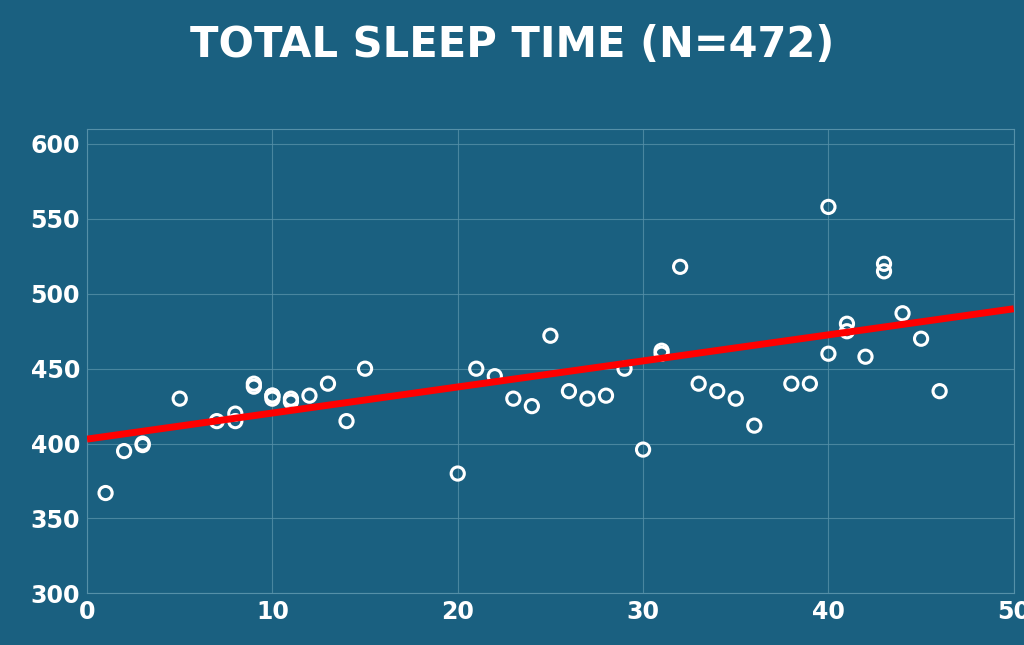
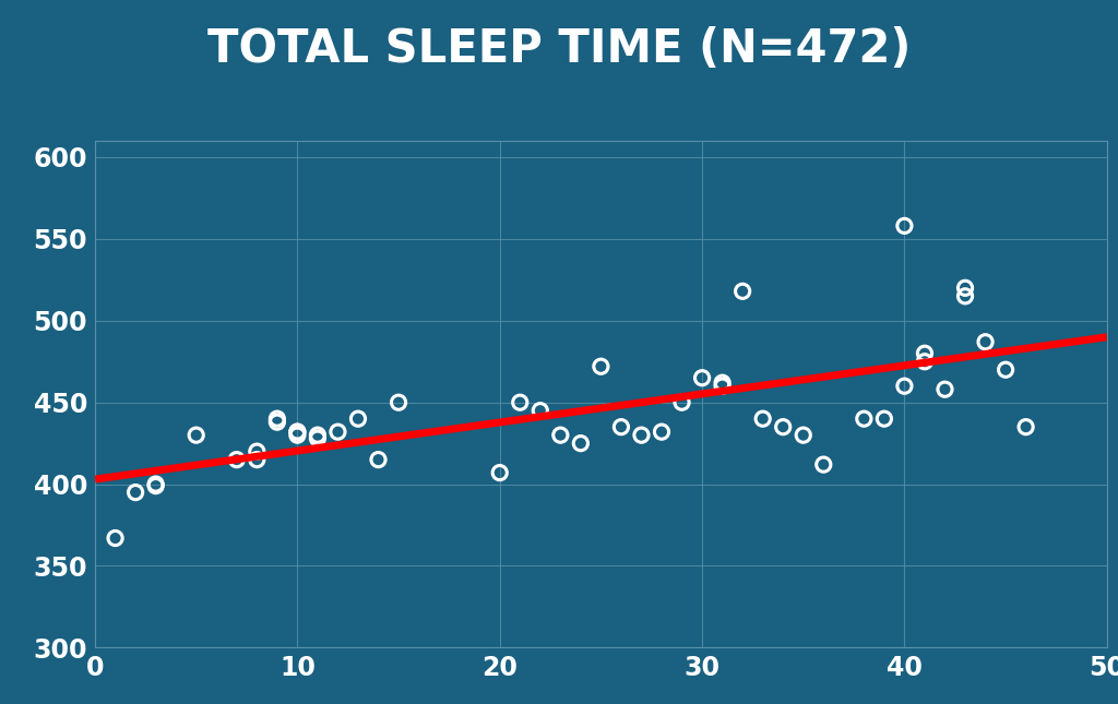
20: 380 -> 407
30: 396 -> 465
